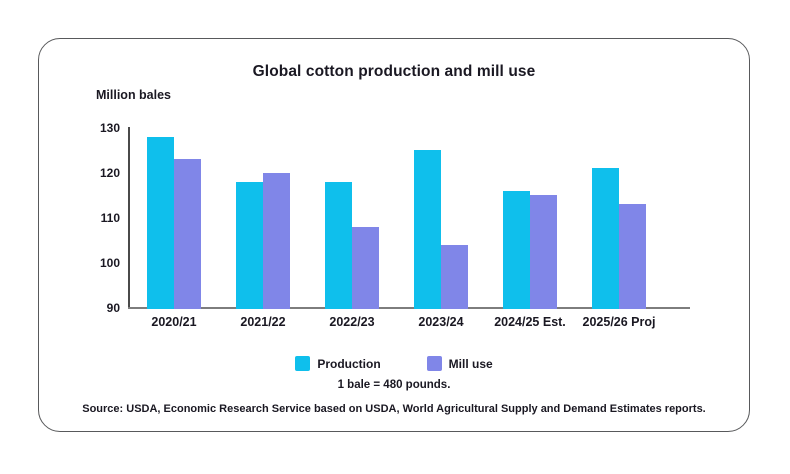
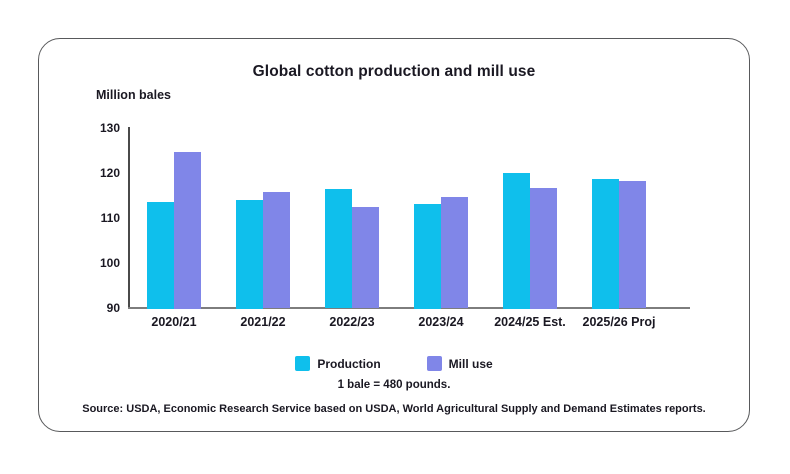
Production/2020/21: 128 -> 114
Mill use/2020/21: 123 -> 124
Production/2021/22: 118 -> 114
Mill use/2021/22: 120 -> 116
Production/2022/23: 118 -> 116
Mill use/2022/23: 108 -> 112
Production/2023/24: 125 -> 113
Mill use/2023/24: 104 -> 115
Production/2024/25 Est.: 116 -> 120
Mill use/2024/25 Est.: 115 -> 116
Production/2025/26 Proj: 121 -> 118
Mill use/2025/26 Proj: 113 -> 118
